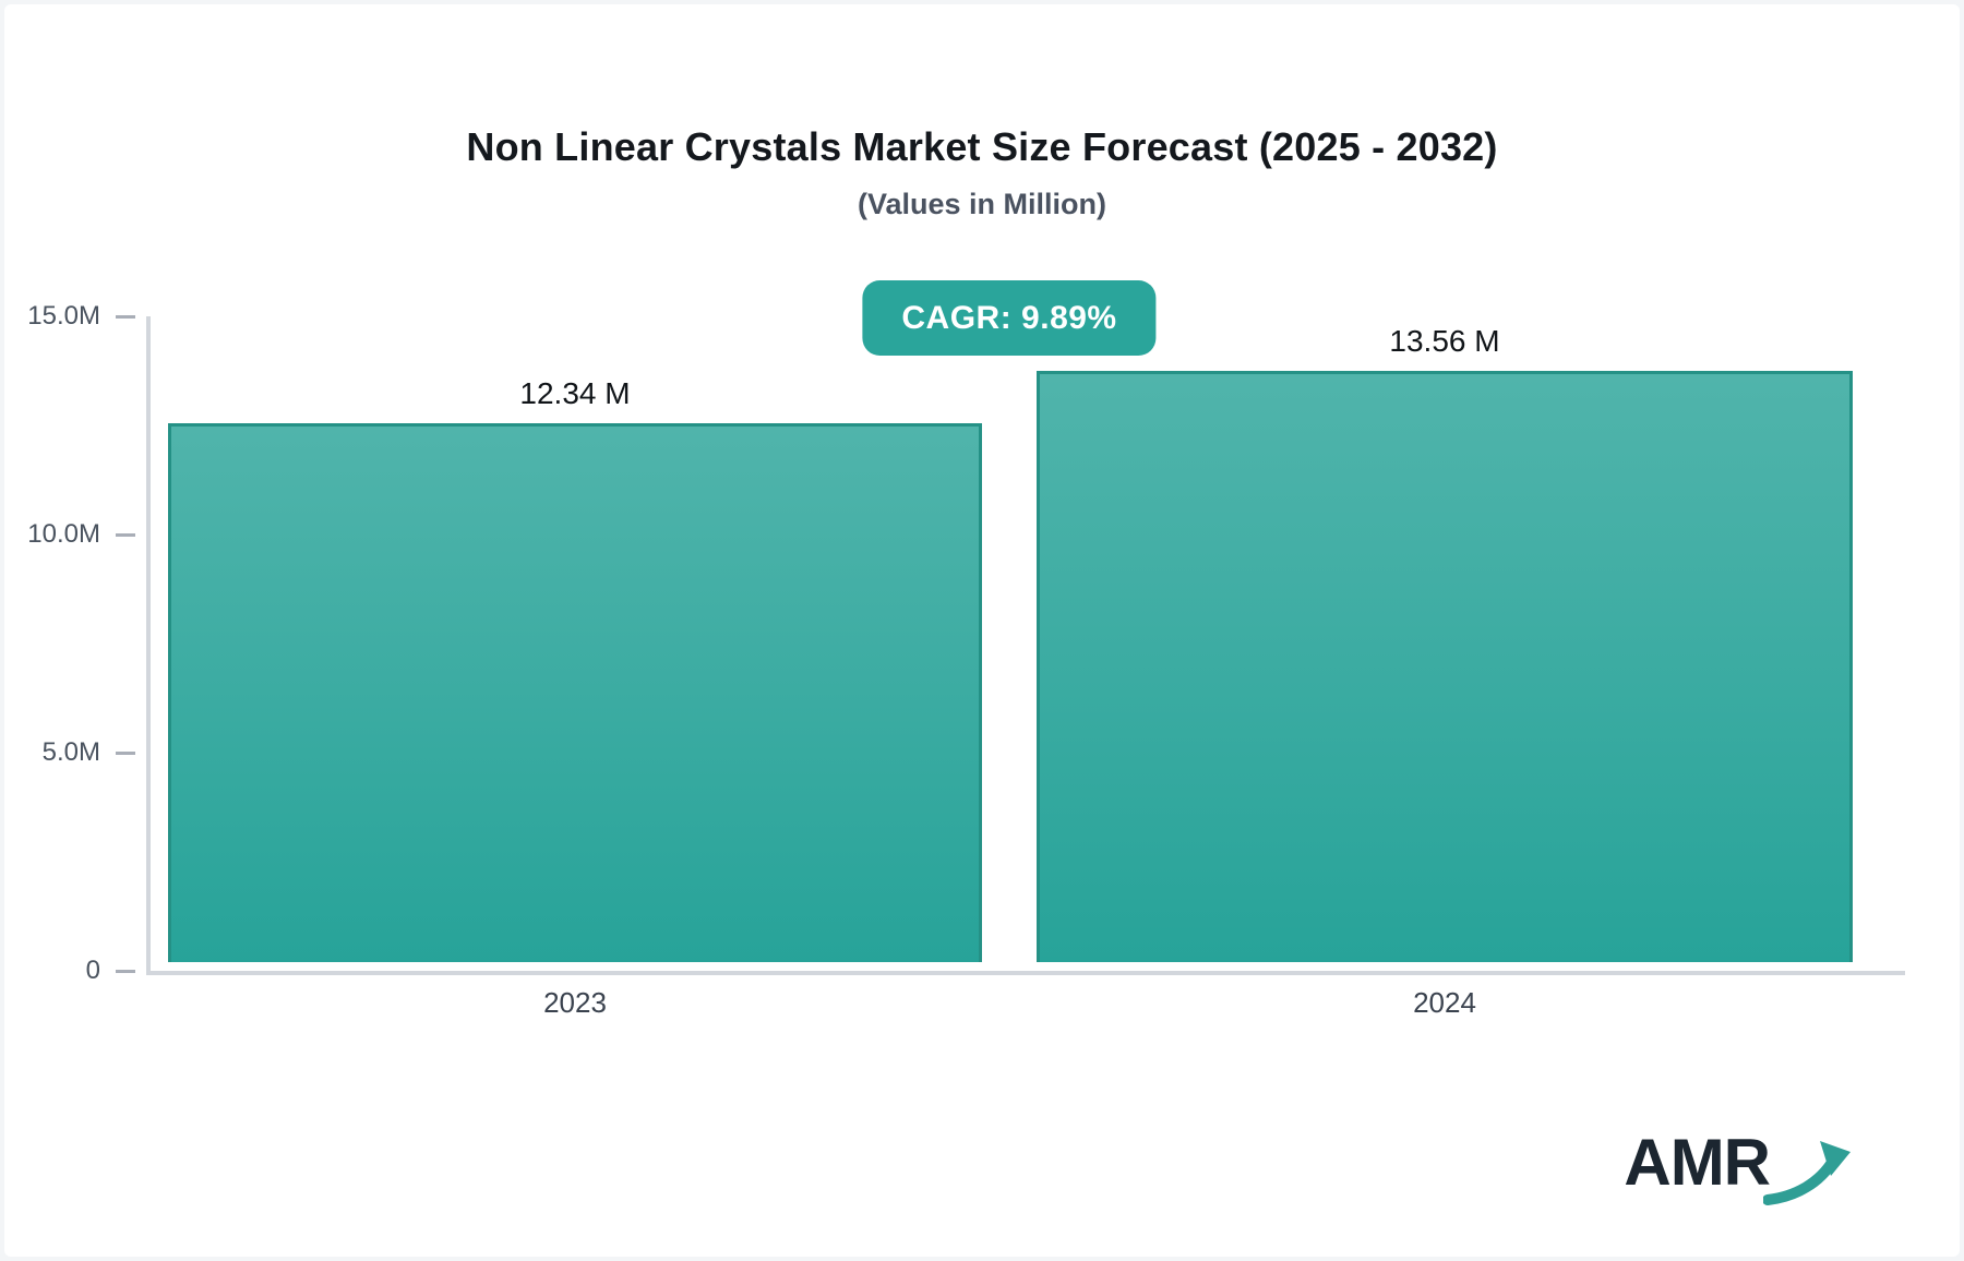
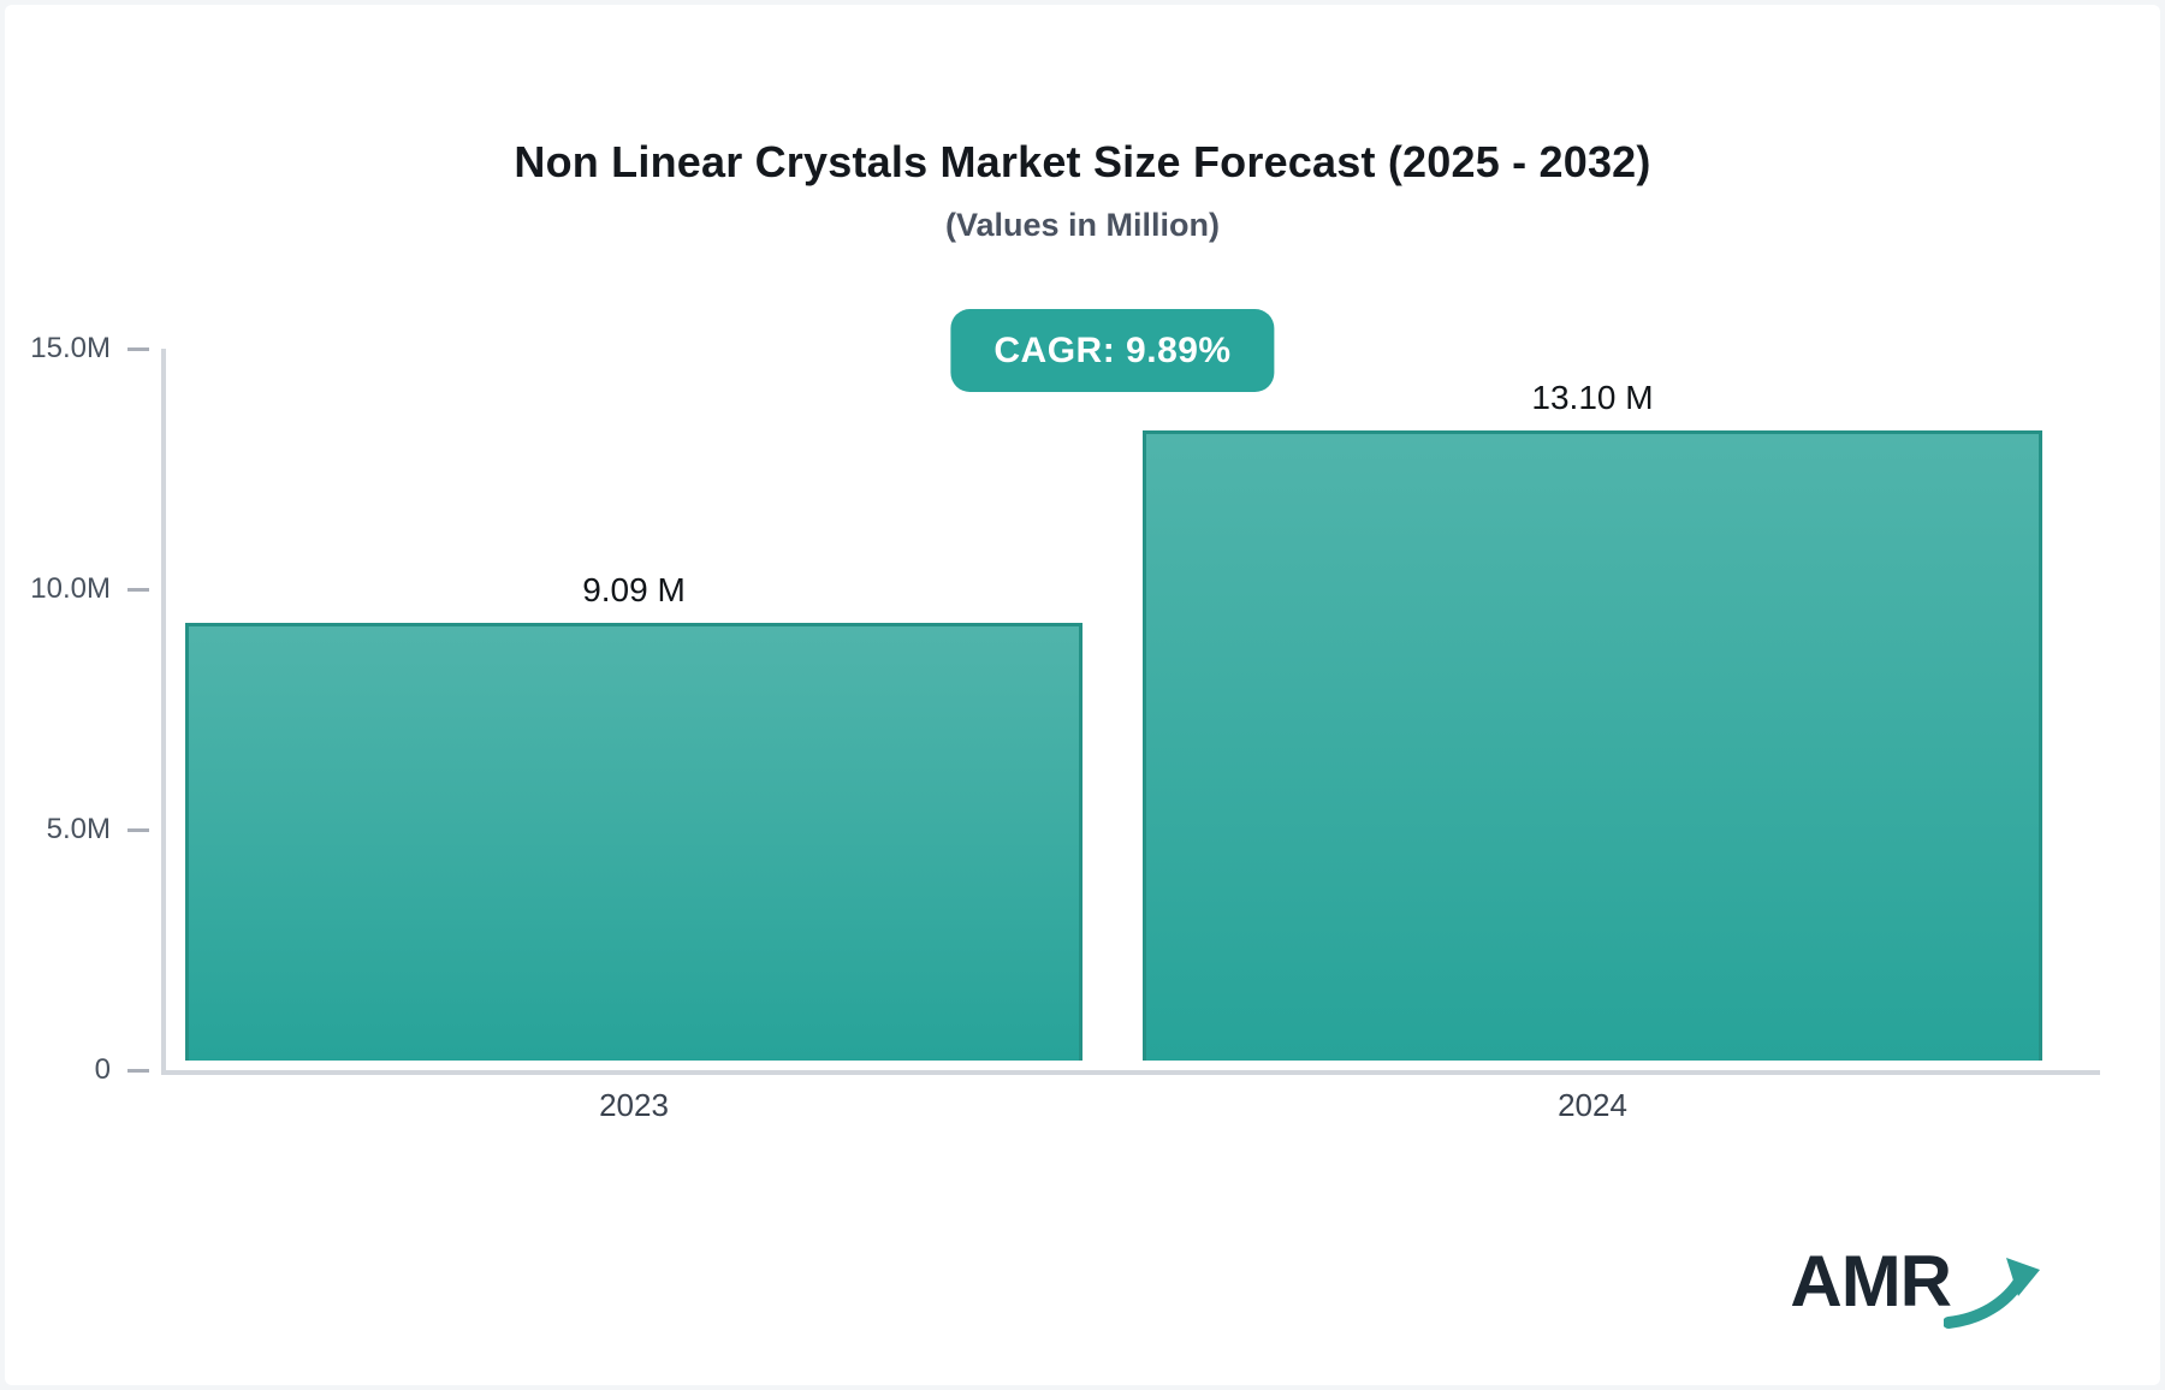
2023: 12.34 -> 9.09
2024: 13.56 -> 13.10
